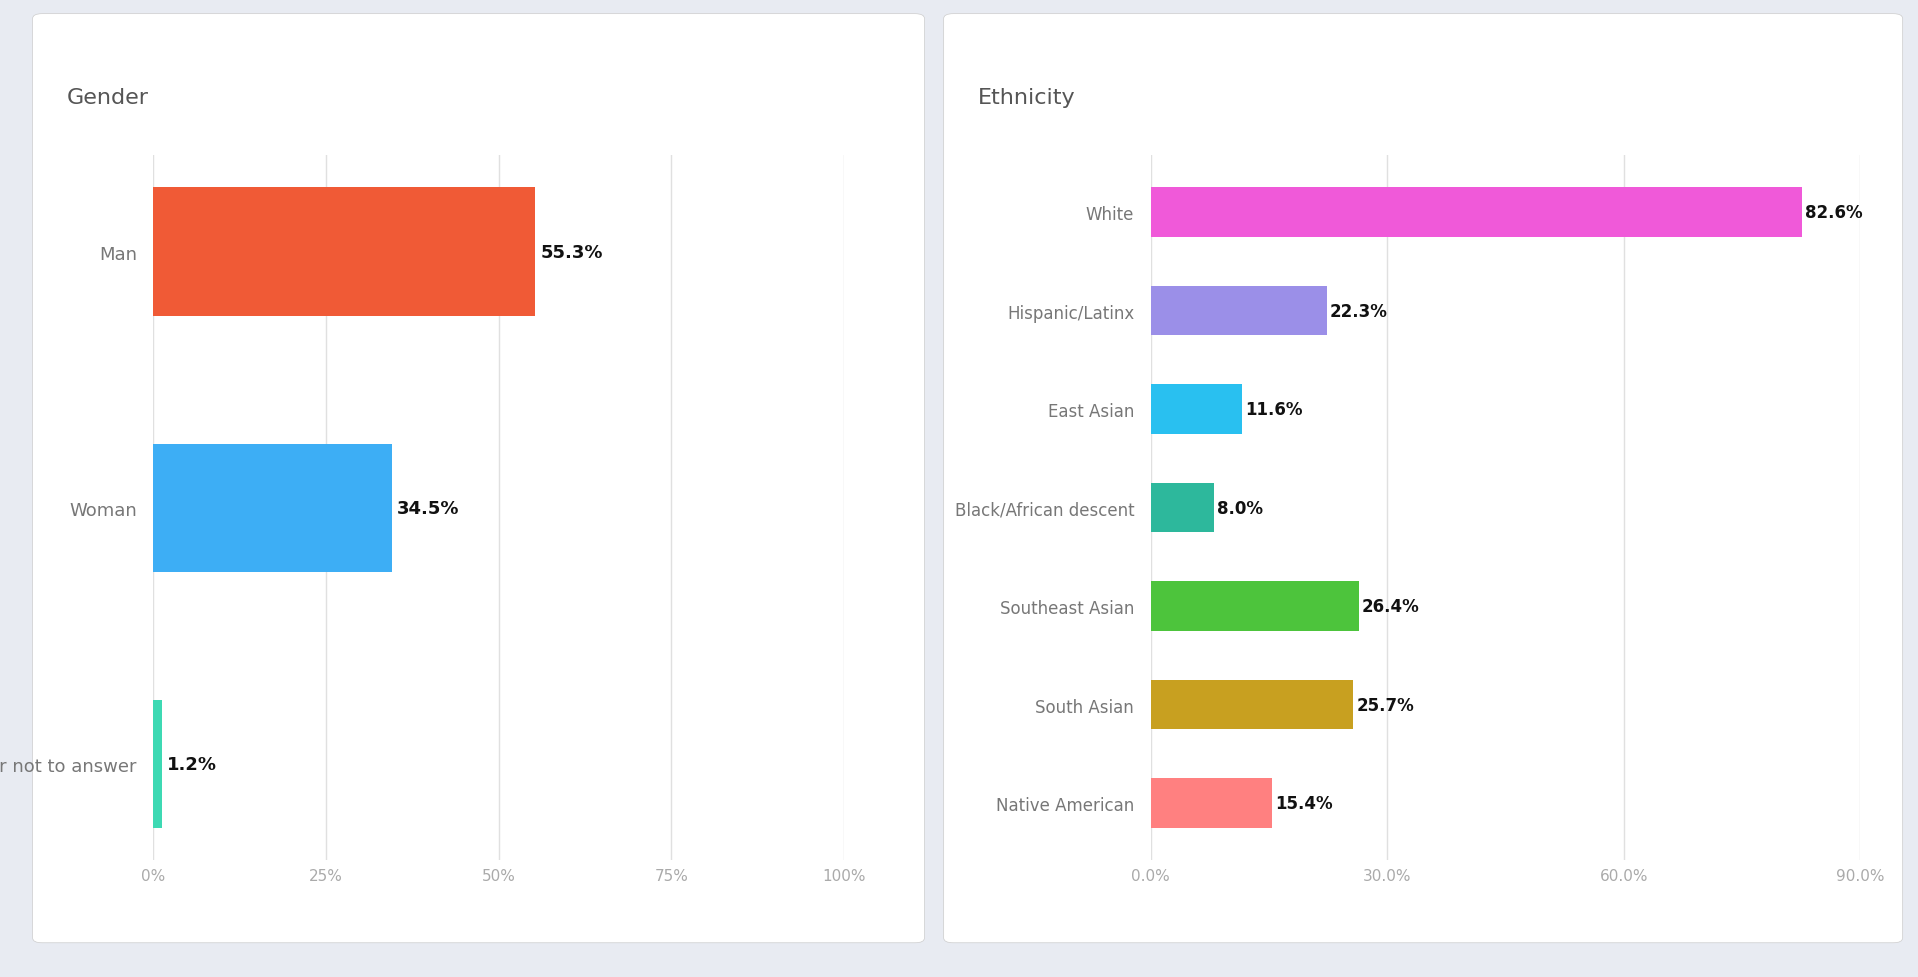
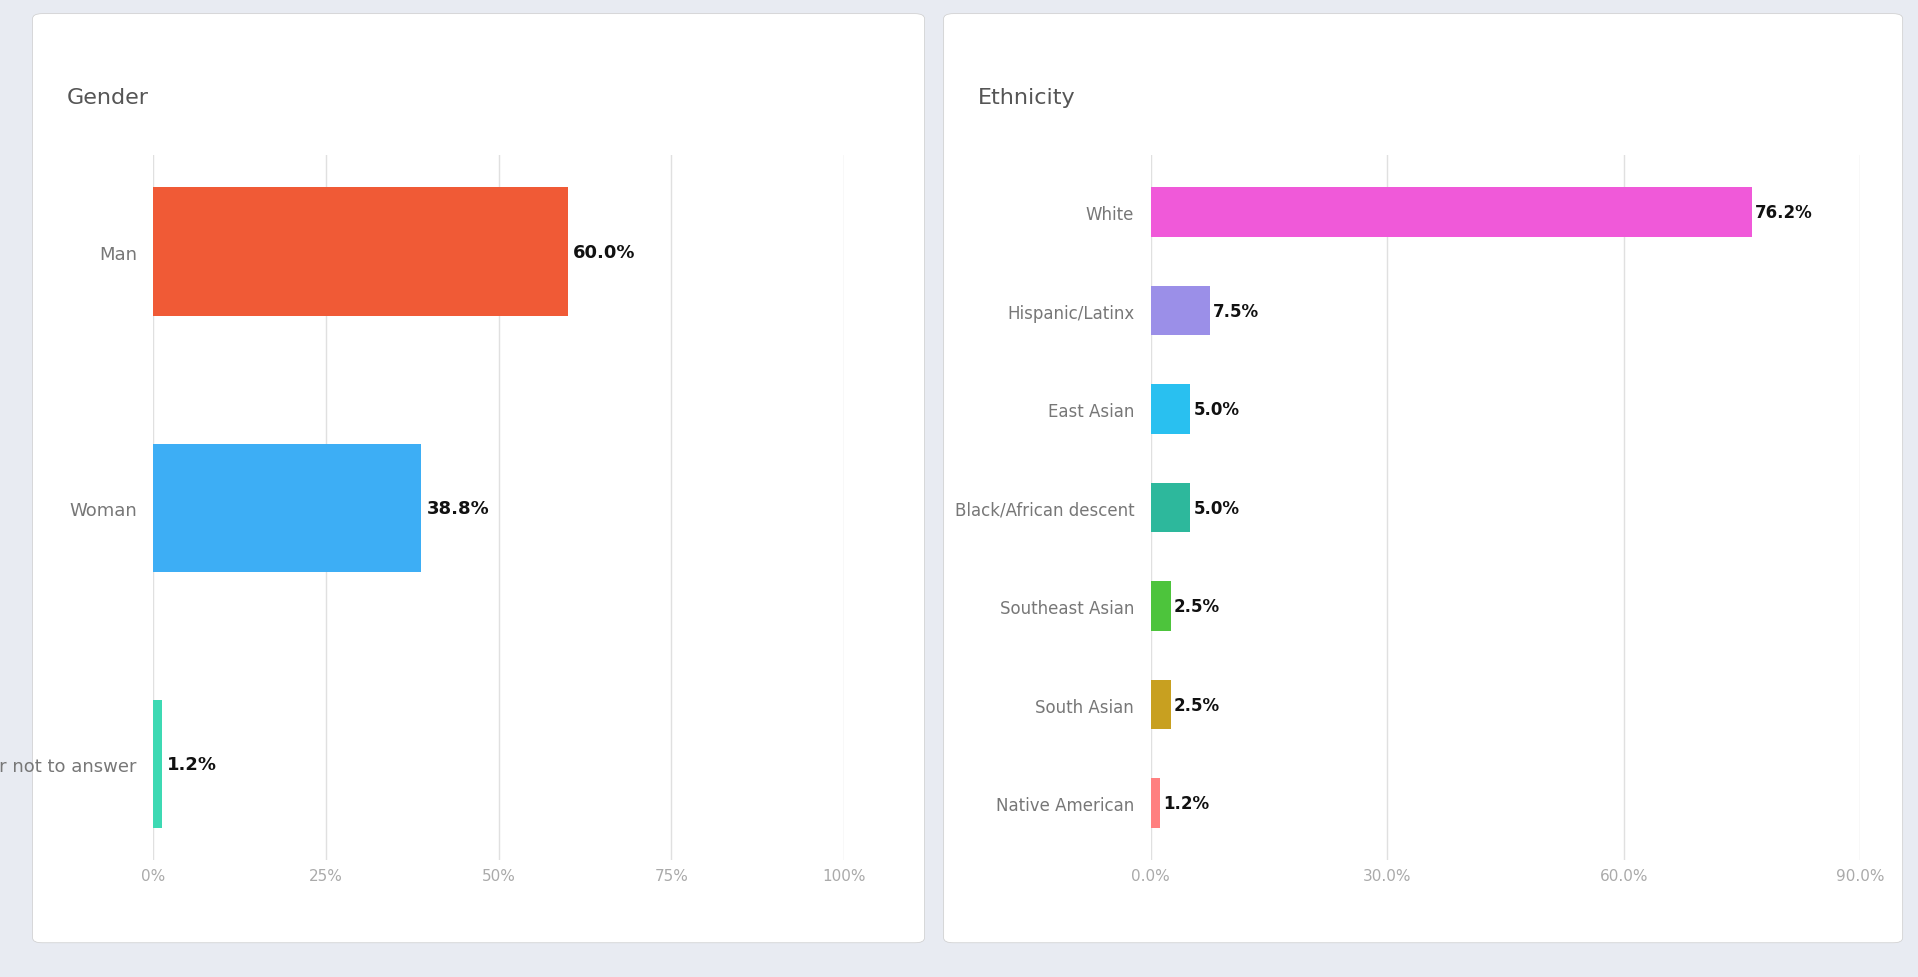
Man: 55.3% -> 60.0%
Woman: 34.5% -> 38.8%
White: 82.6% -> 76.2%
Hispanic/Latinx: 22.3% -> 7.5%
East Asian: 11.6% -> 5.0%
Black/African descent: 8.0% -> 5.0%
Southeast Asian: 26.4% -> 2.5%
South Asian: 25.7% -> 2.5%
Native American: 15.4% -> 1.2%
